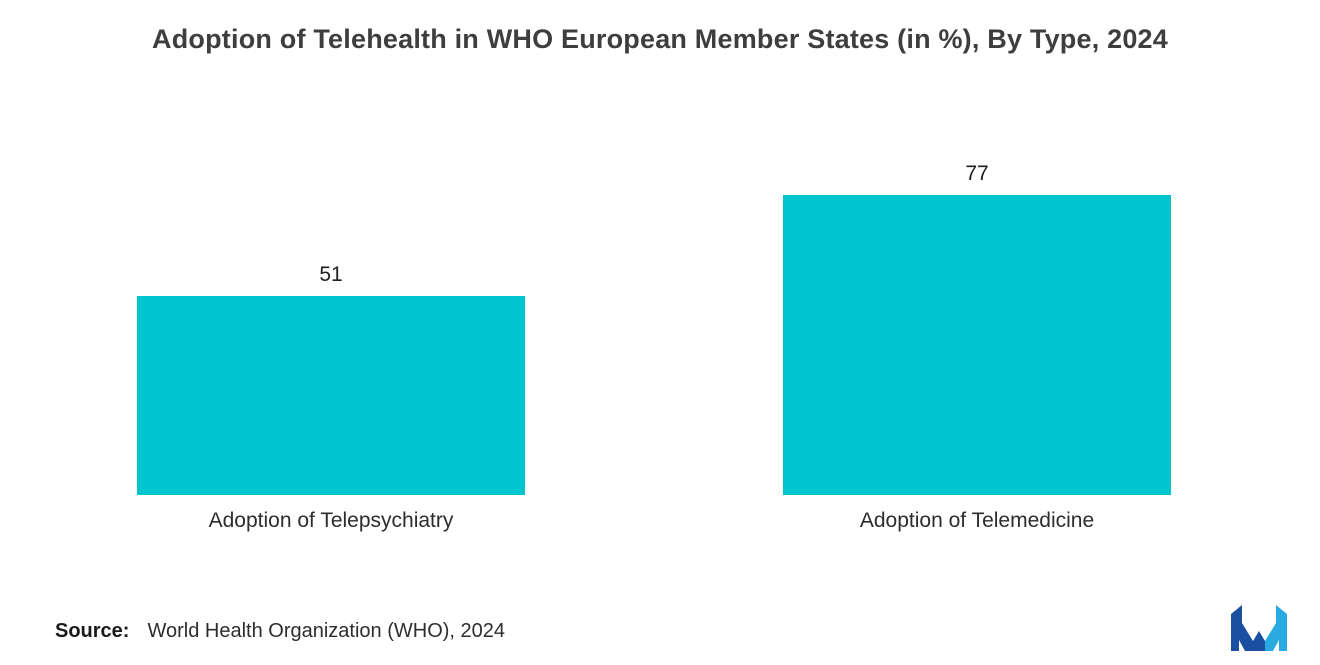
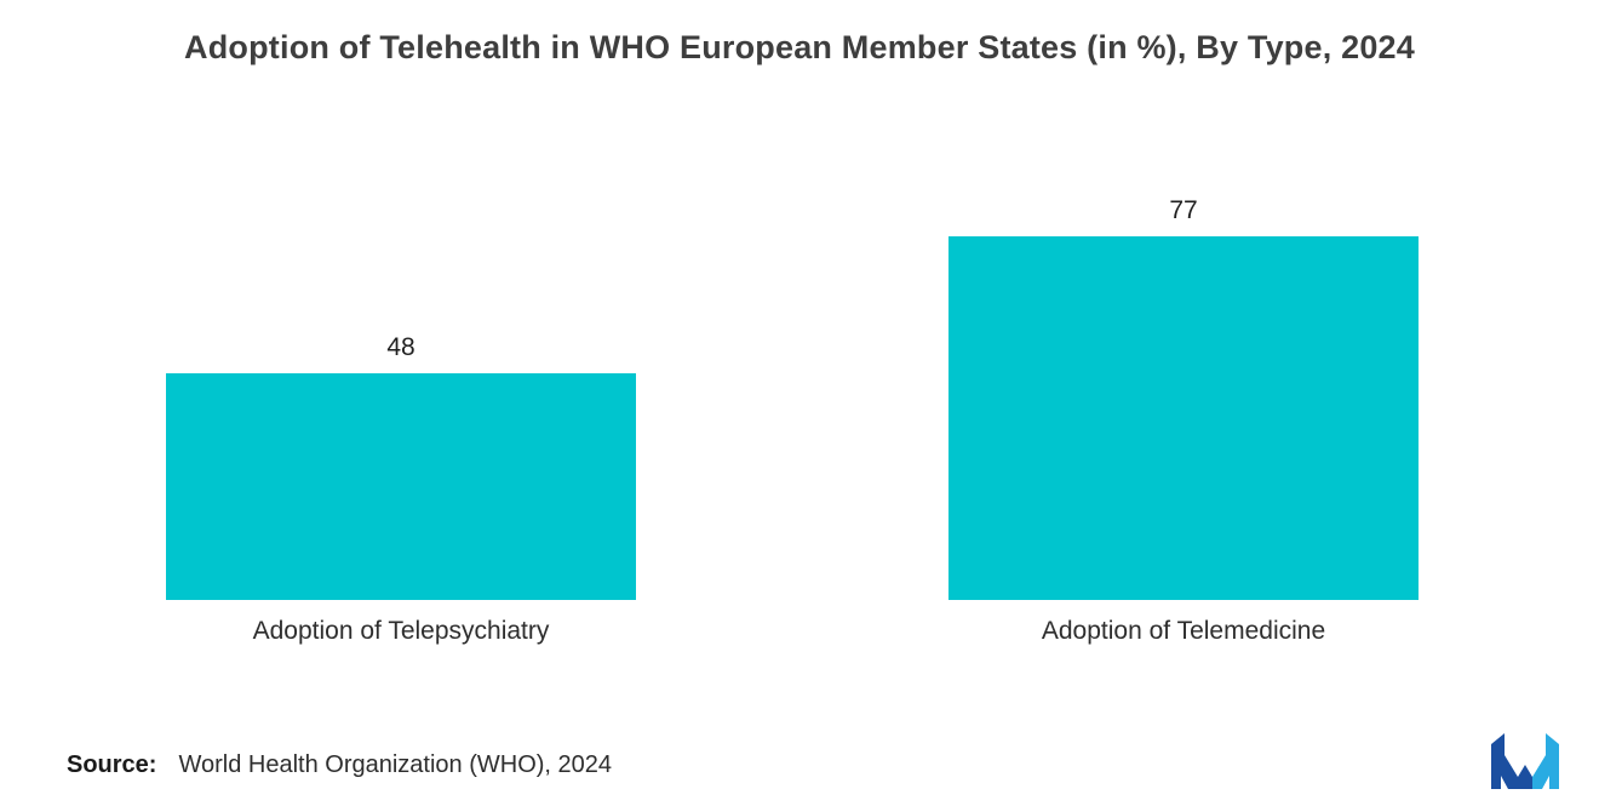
Adoption of Telepsychiatry: 51 -> 48
